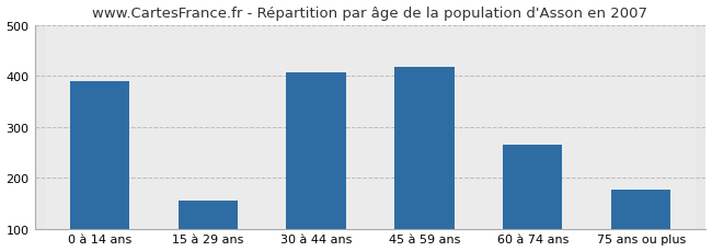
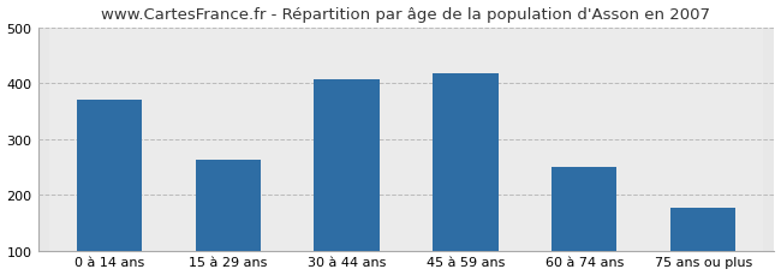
0 à 14 ans: 390 -> 370
15 à 29 ans: 155 -> 262
60 à 74 ans: 265 -> 250
